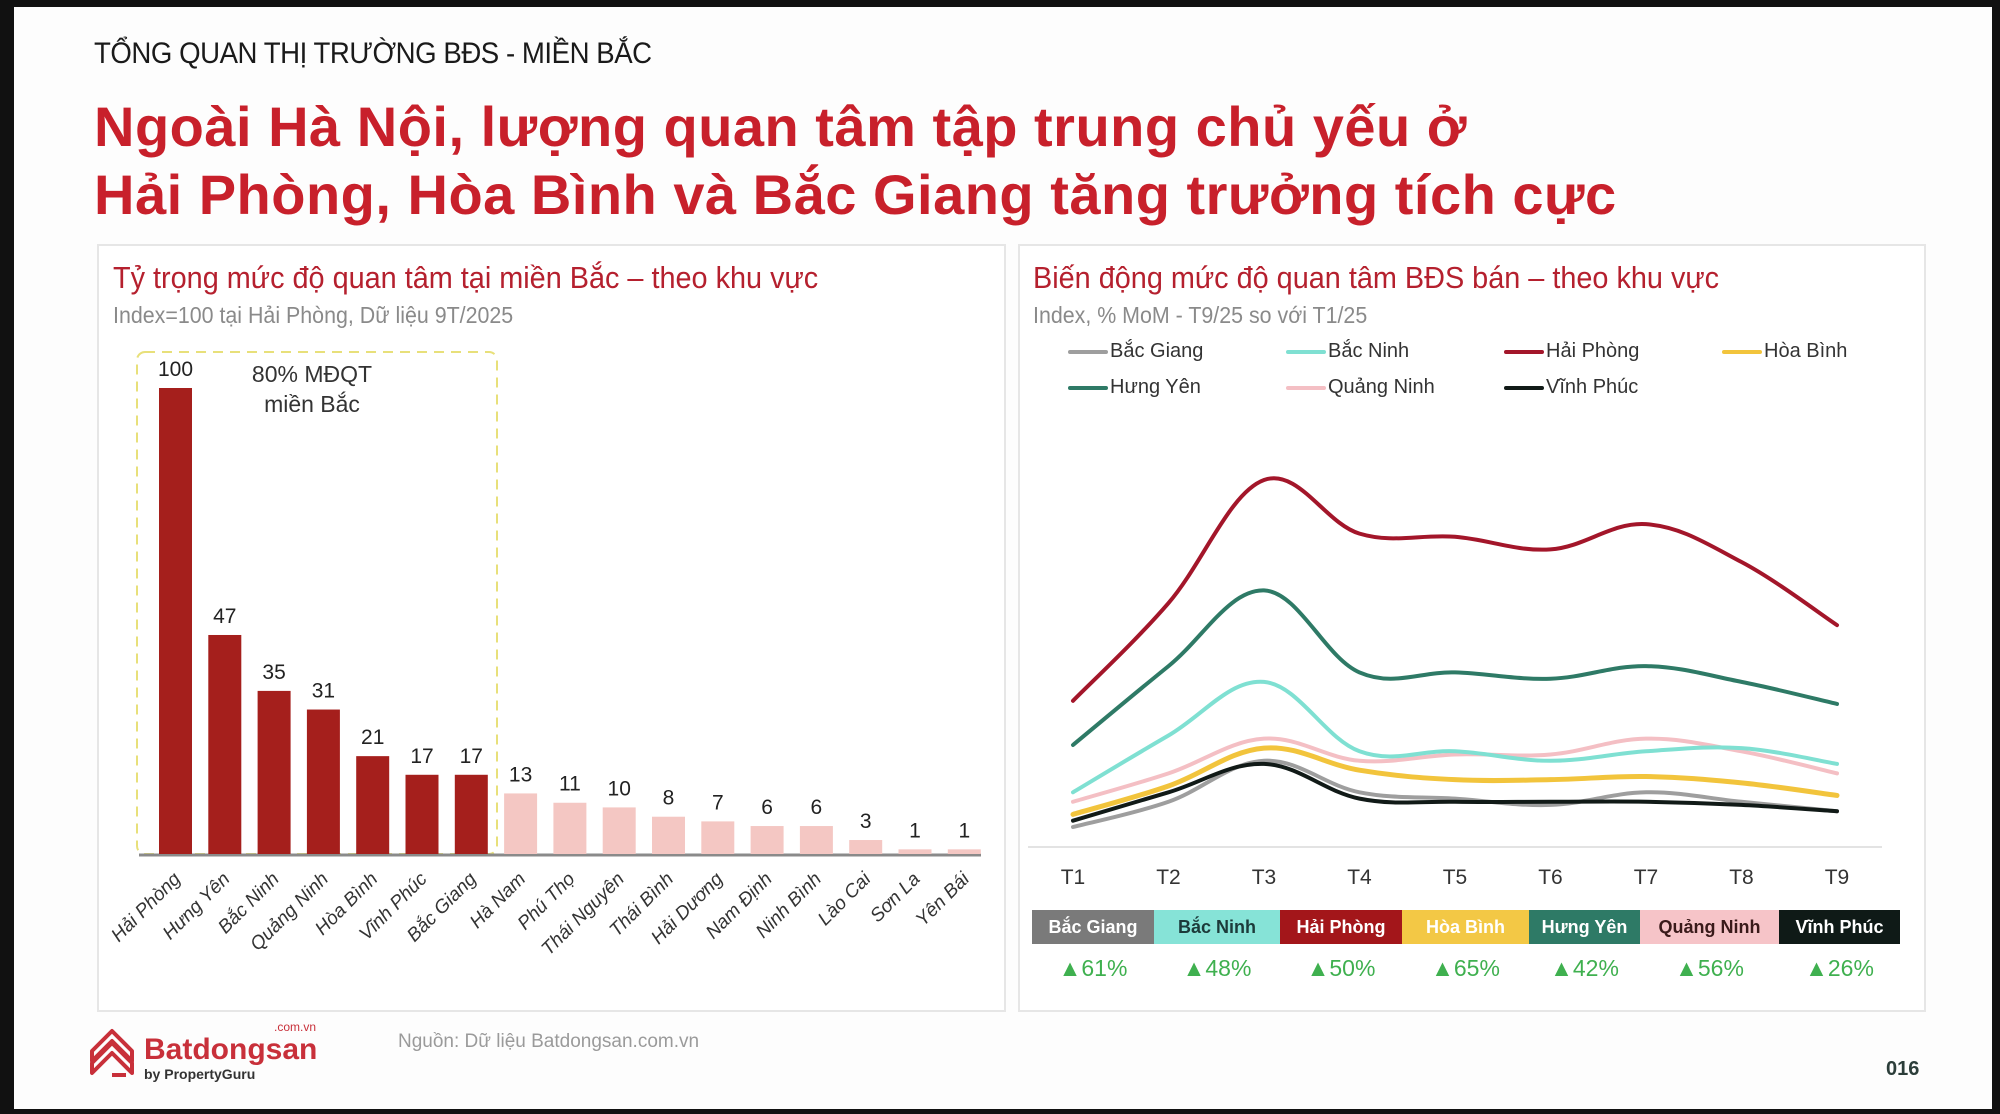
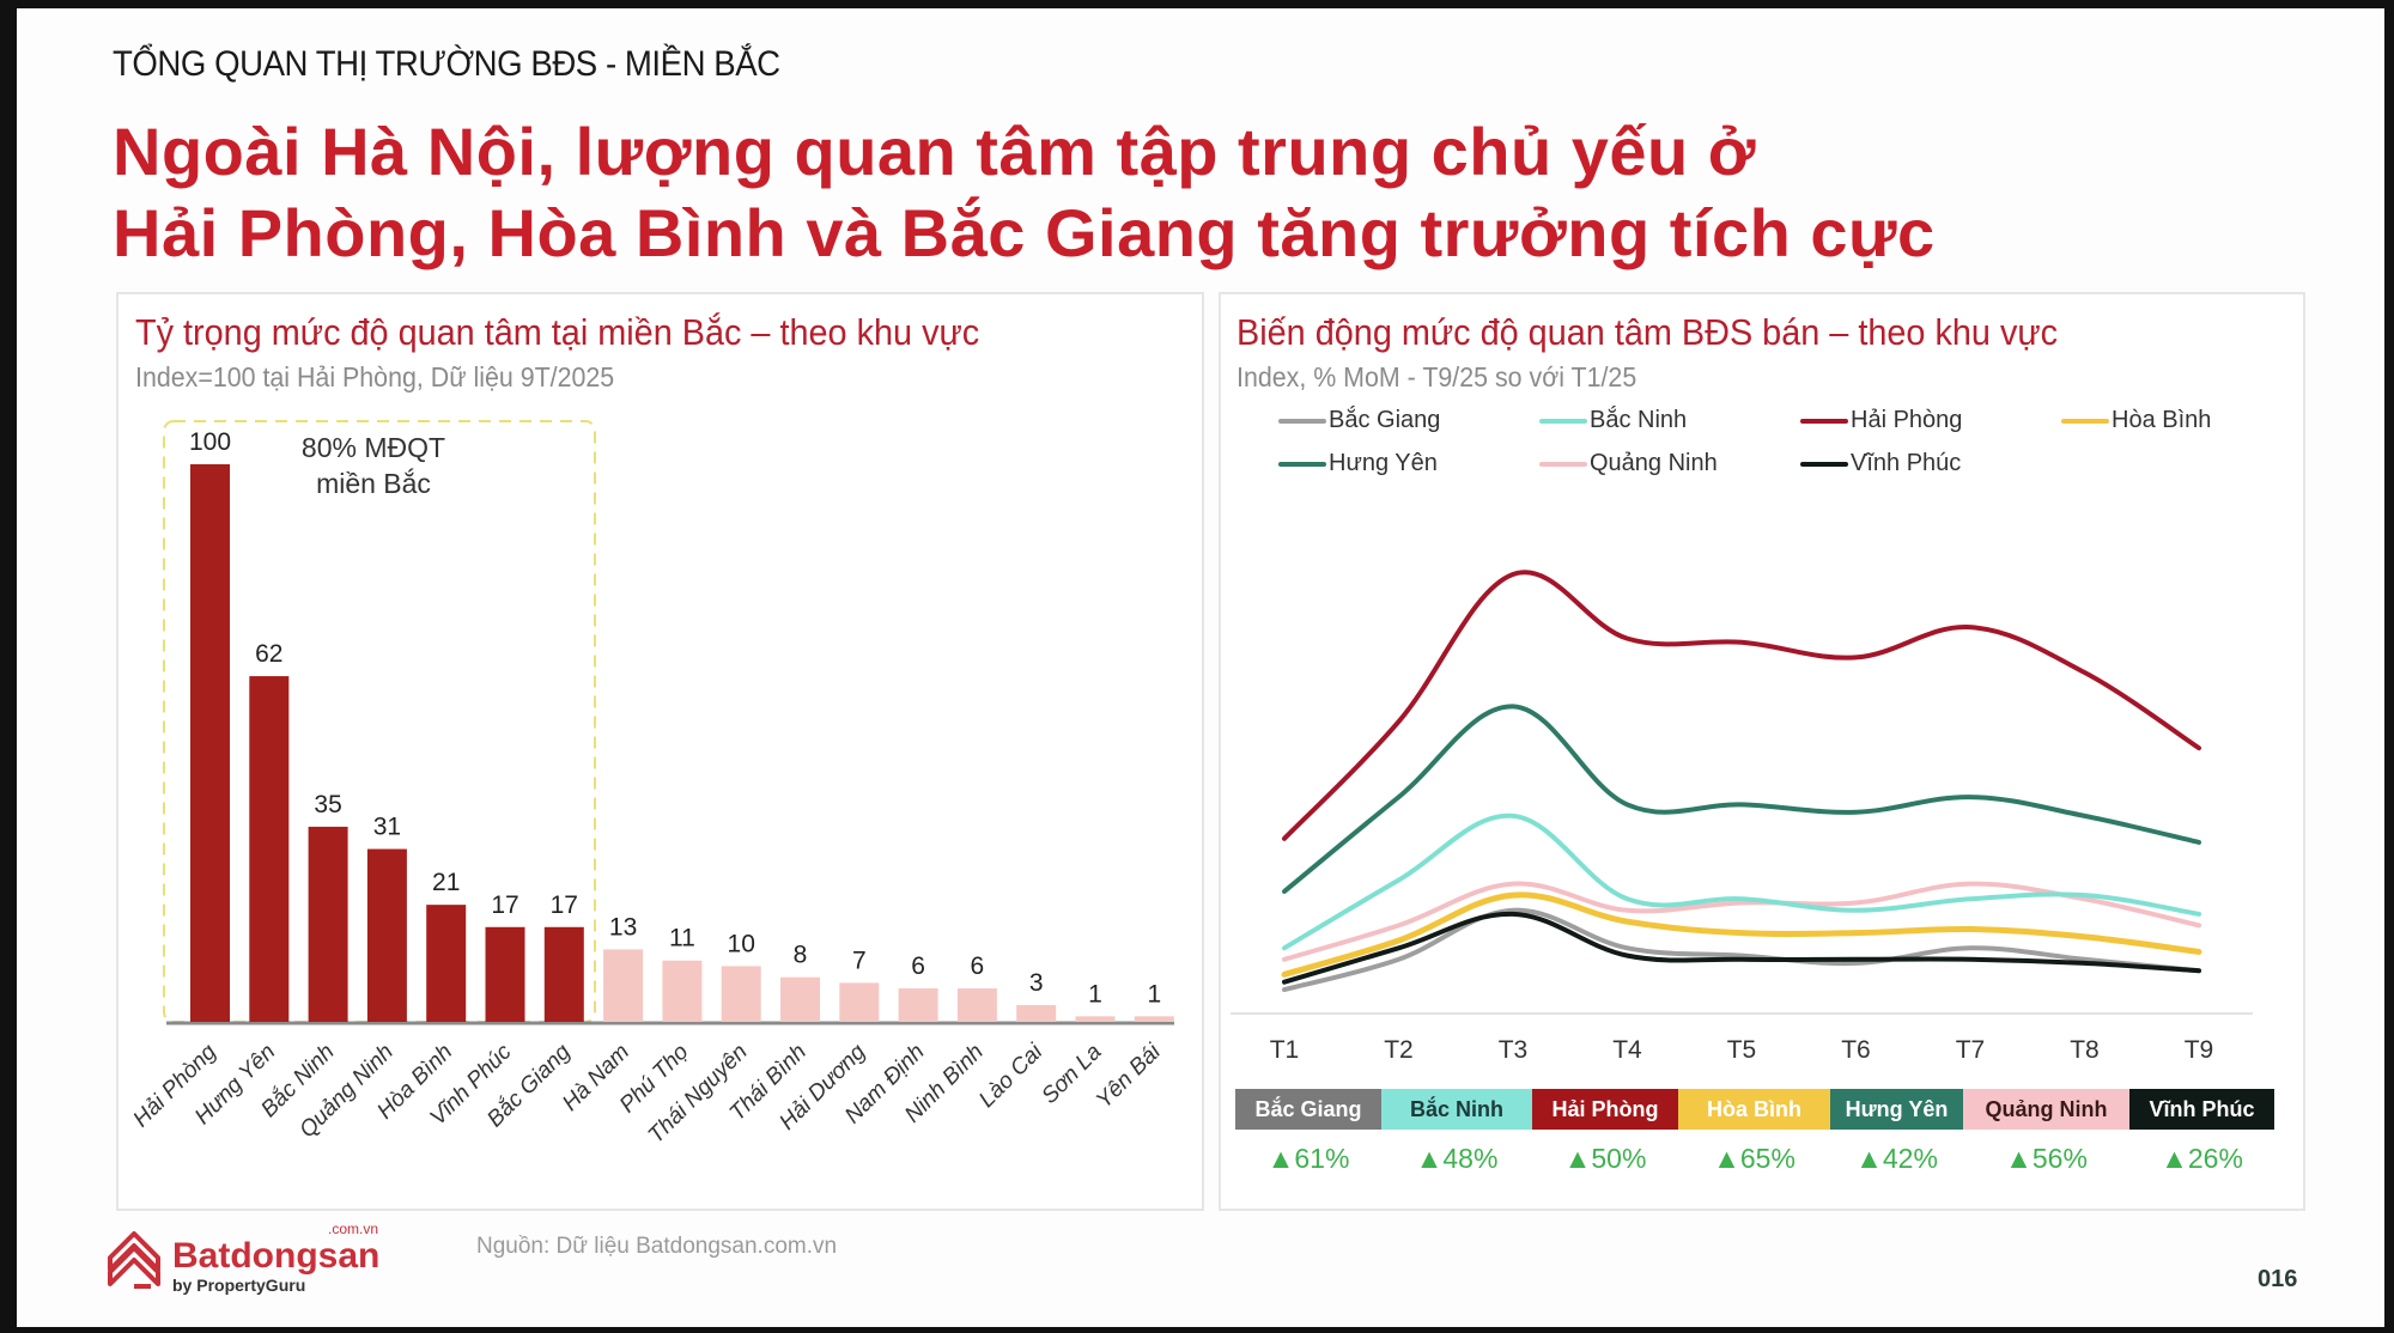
Tỷ trọng mức độ quan tâm tại miền Bắc – theo khu vực/Hưng Yên: 47 -> 62
